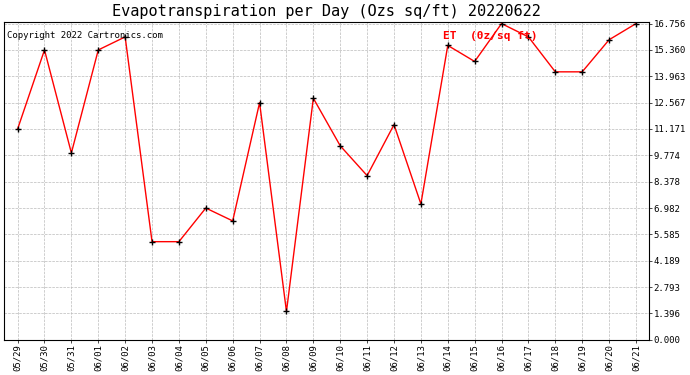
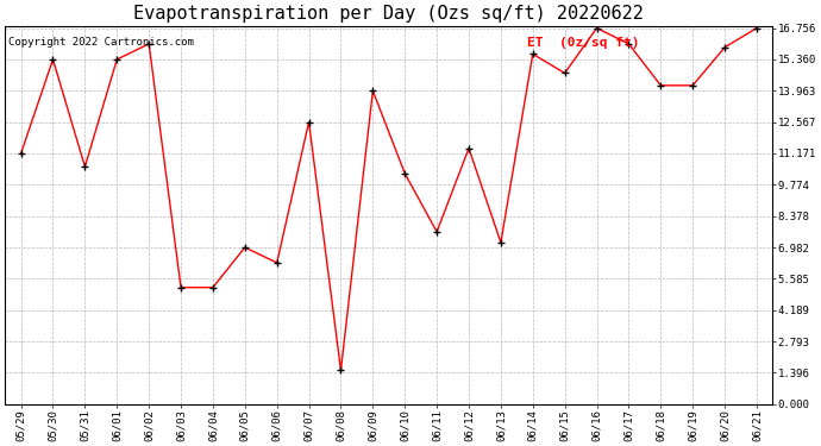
05/31: 9.9 -> 10.6
06/09: 12.8 -> 14.0
06/11: 8.7 -> 7.7
